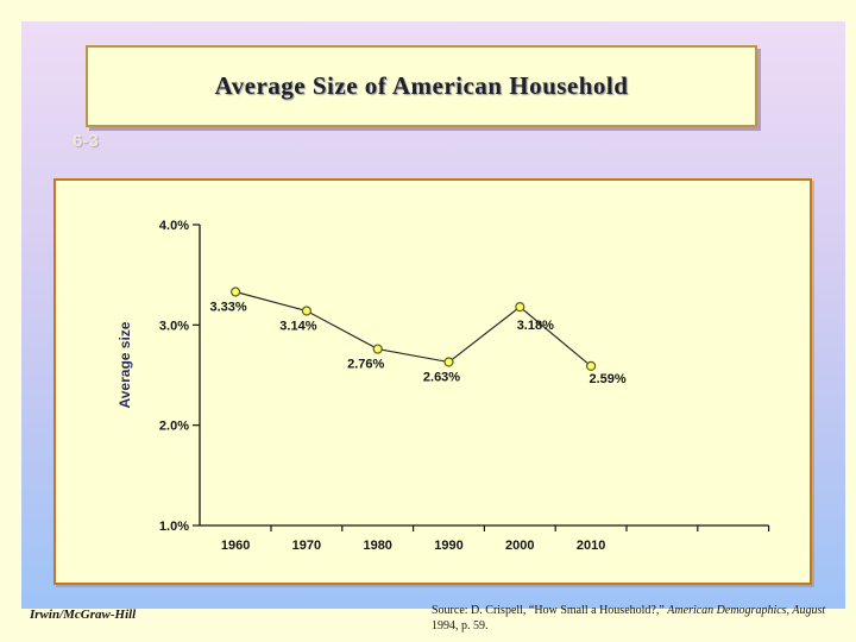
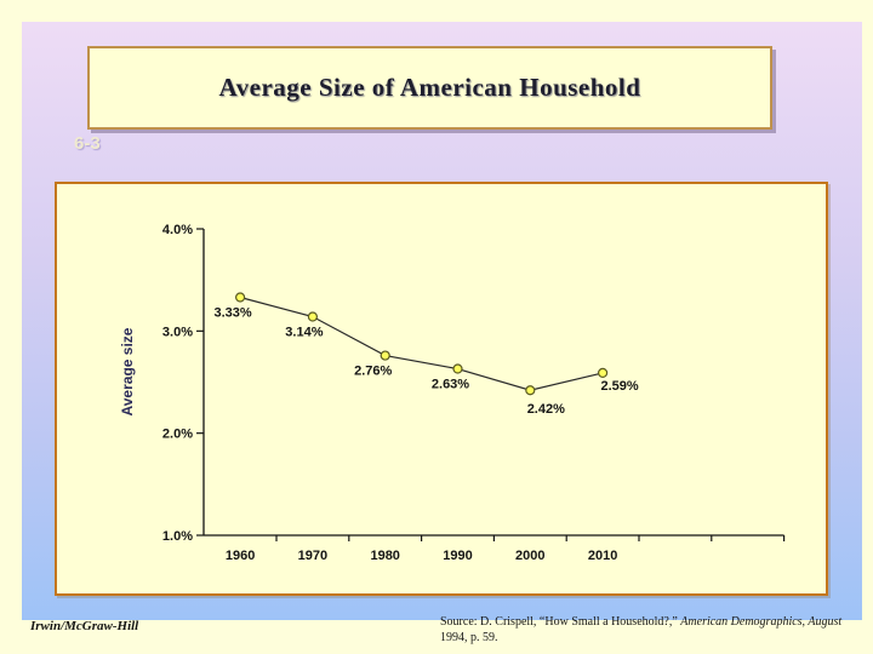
2000: 3.18% -> 2.42%
